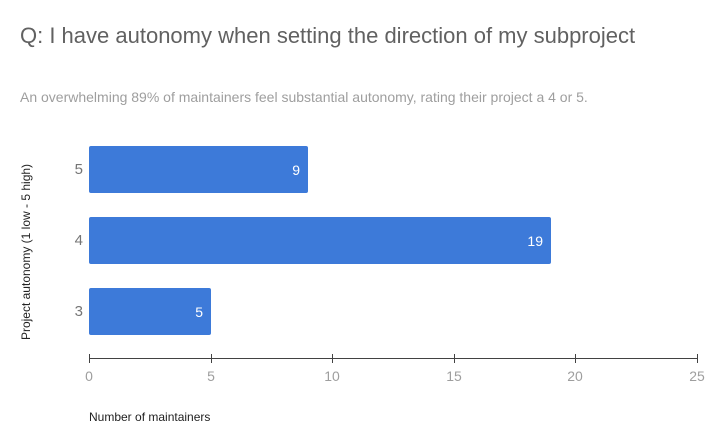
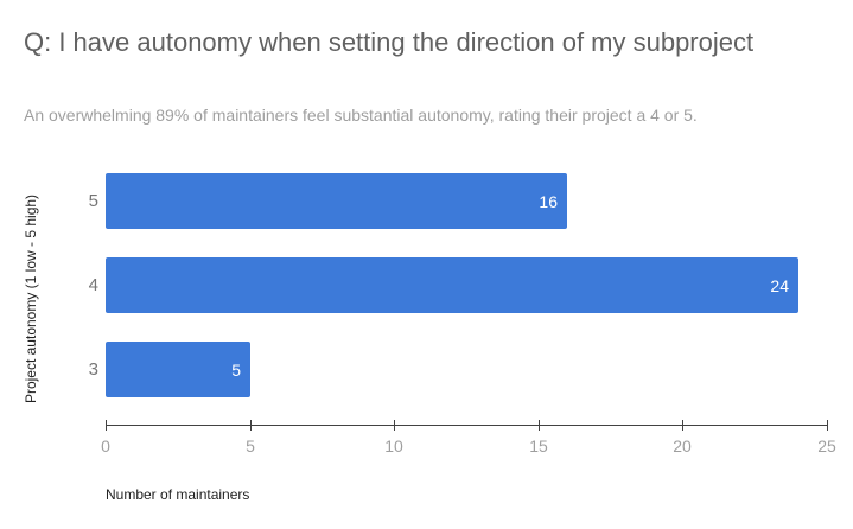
5: 9 -> 16
4: 19 -> 24
